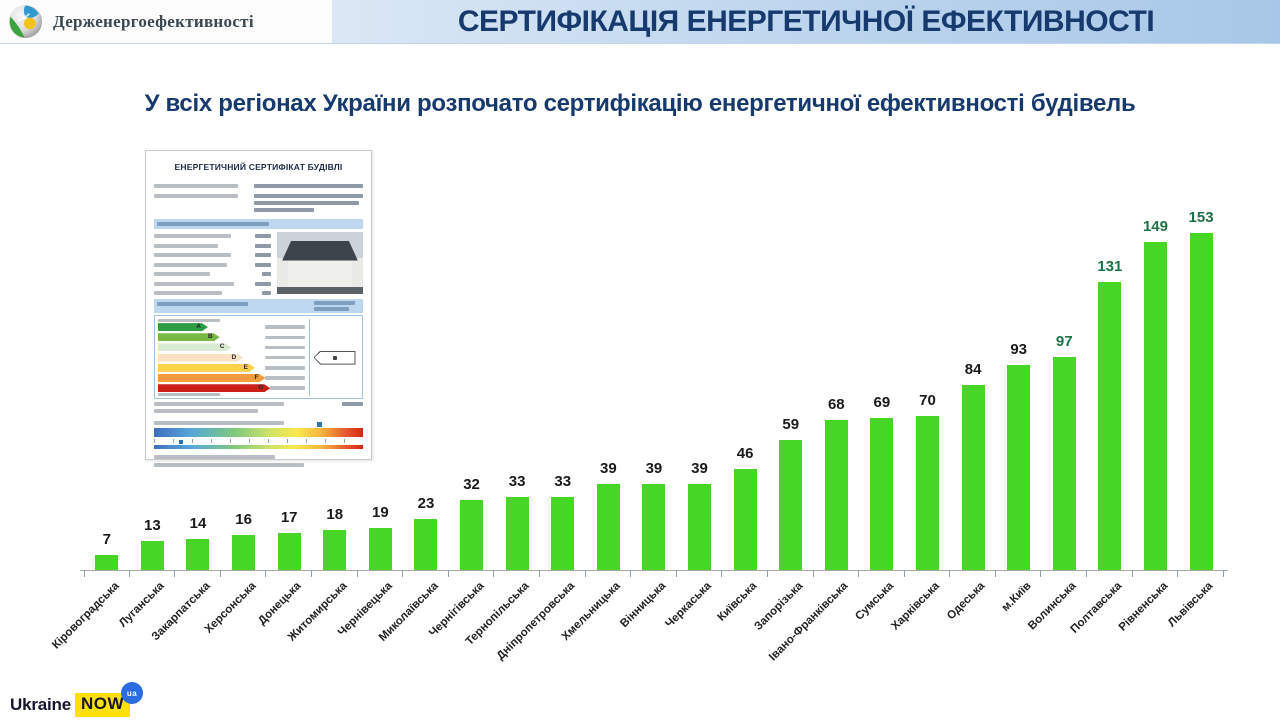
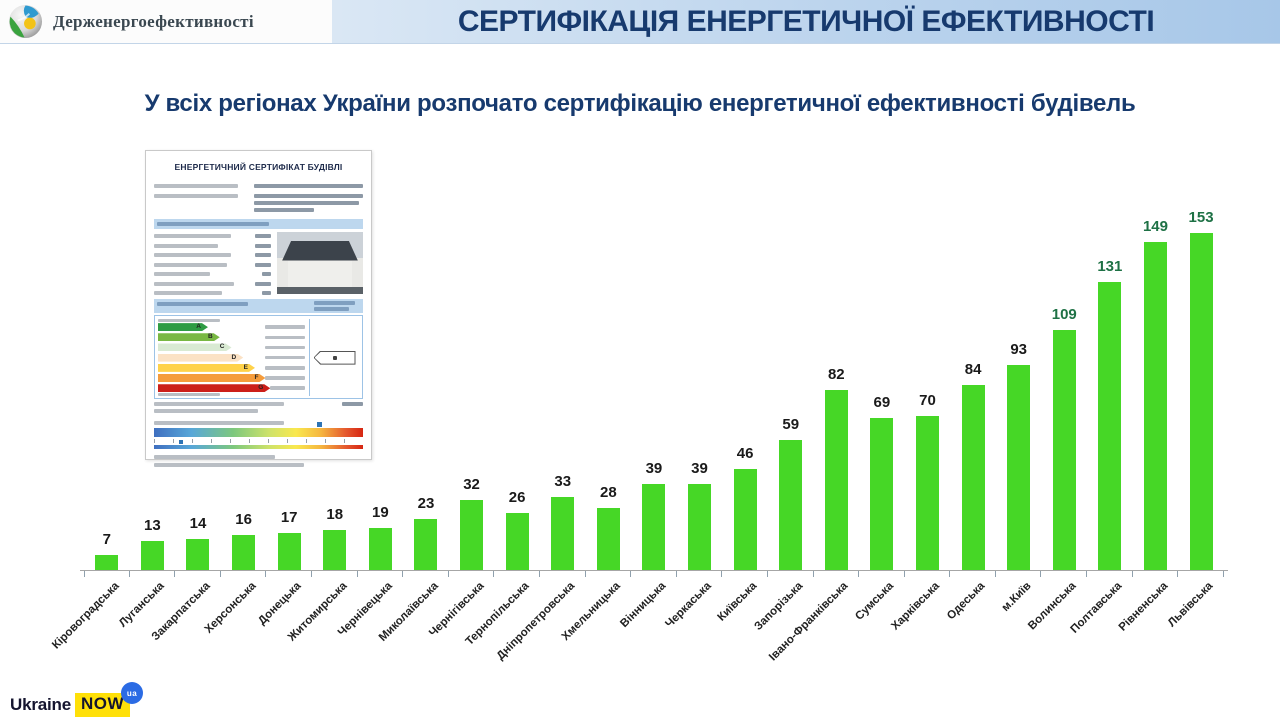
Тернопільська: 33 -> 26
Хмельницька: 39 -> 28
Івано-Франківська: 68 -> 82
Волинська: 97 -> 109
